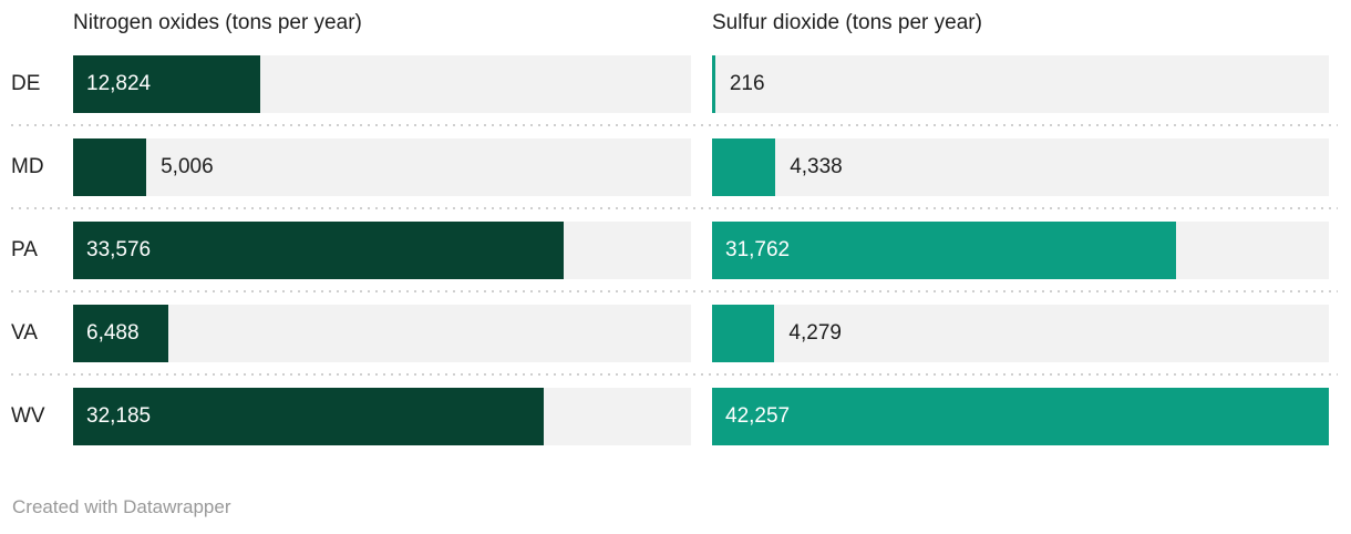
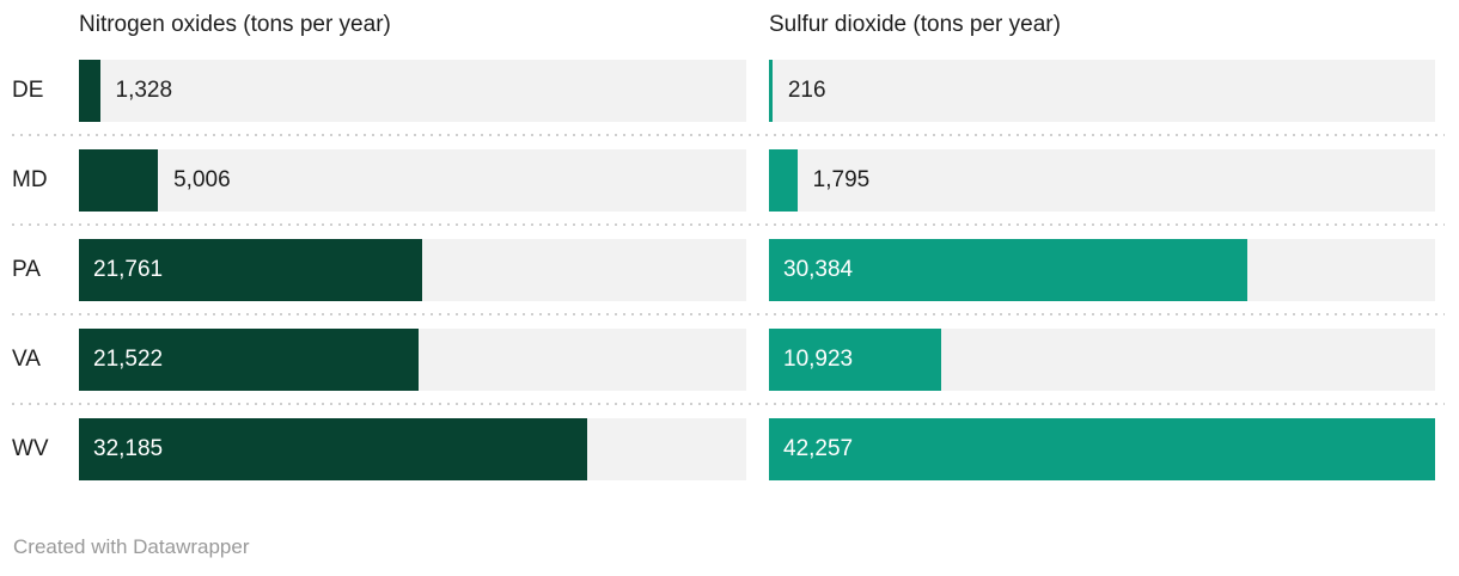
Nitrogen oxides (tons per year)/DE: 12,824 -> 1,328
Sulfur dioxide (tons per year)/MD: 4,338 -> 1,795
Nitrogen oxides (tons per year)/PA: 33,576 -> 21,761
Sulfur dioxide (tons per year)/PA: 31,762 -> 30,384
Nitrogen oxides (tons per year)/VA: 6,488 -> 21,522
Sulfur dioxide (tons per year)/VA: 4,279 -> 10,923
